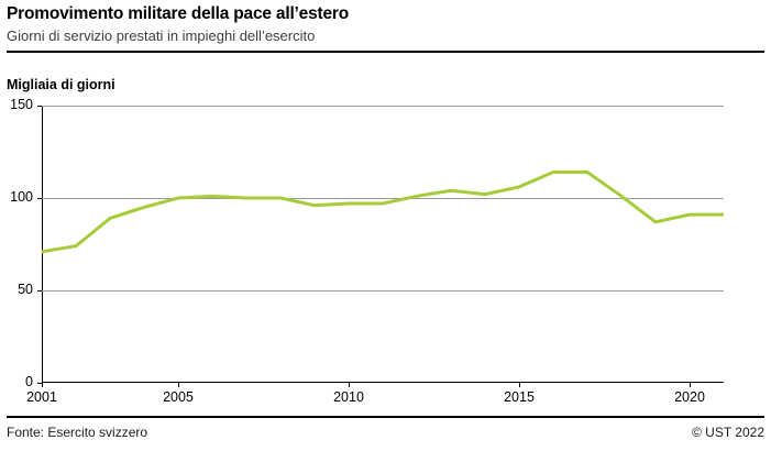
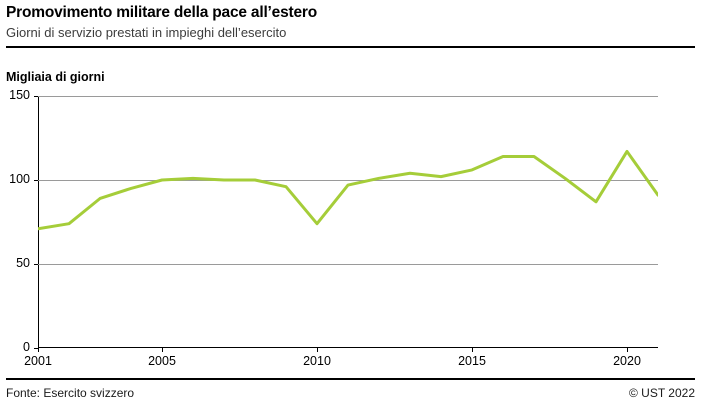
2010: 97 -> 74
2020: 91 -> 117
